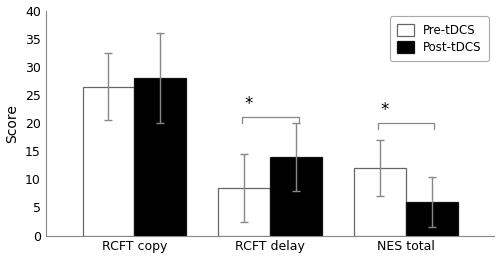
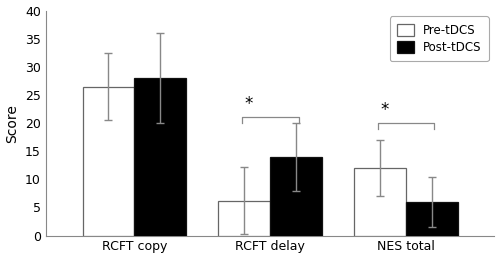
Pre-tDCS/RCFT delay: 8.5 -> 6.2
